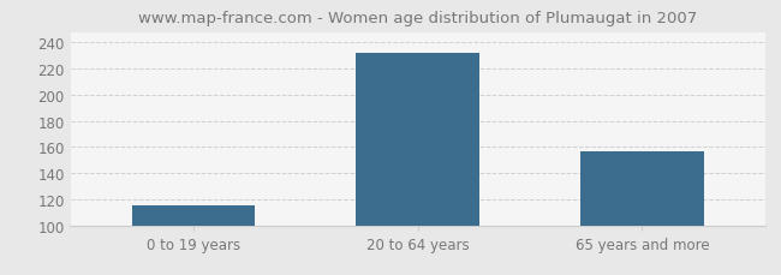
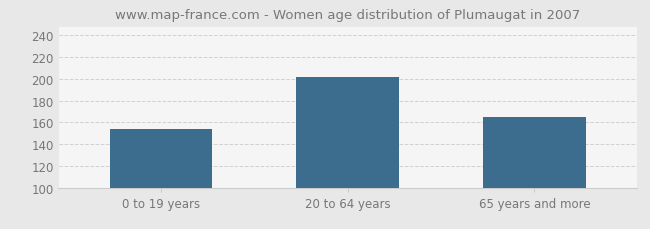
0 to 19 years: 115 -> 154
20 to 64 years: 232 -> 202
65 years and more: 157 -> 165
